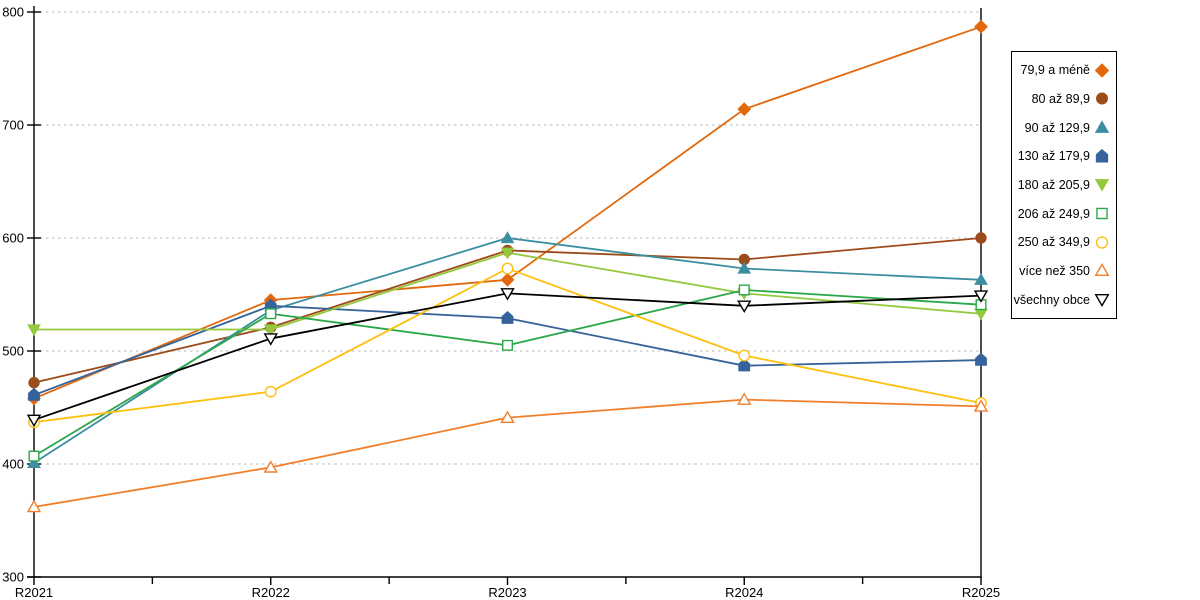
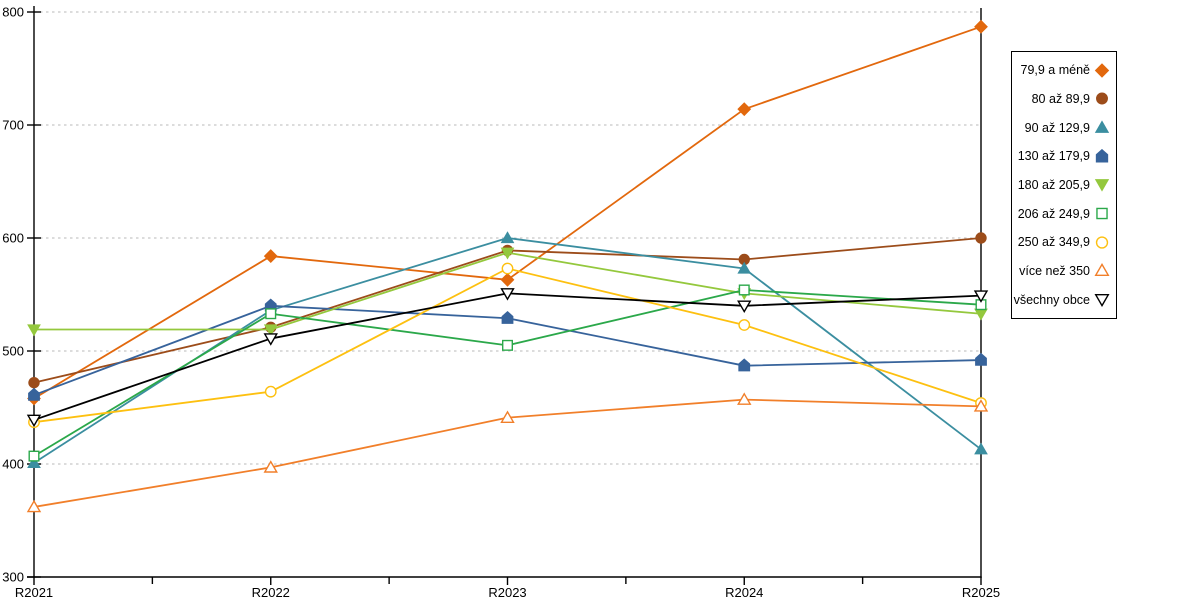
79,9 a méně/R2022: 545 -> 584
250 až 349,9/R2024: 496 -> 523
90 až 129,9/R2025: 563 -> 413
